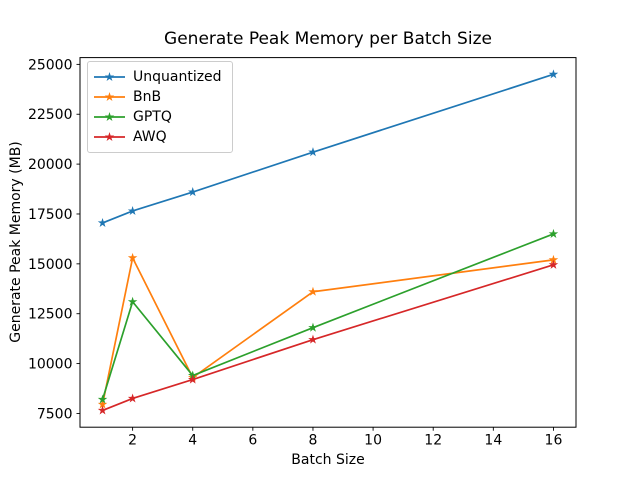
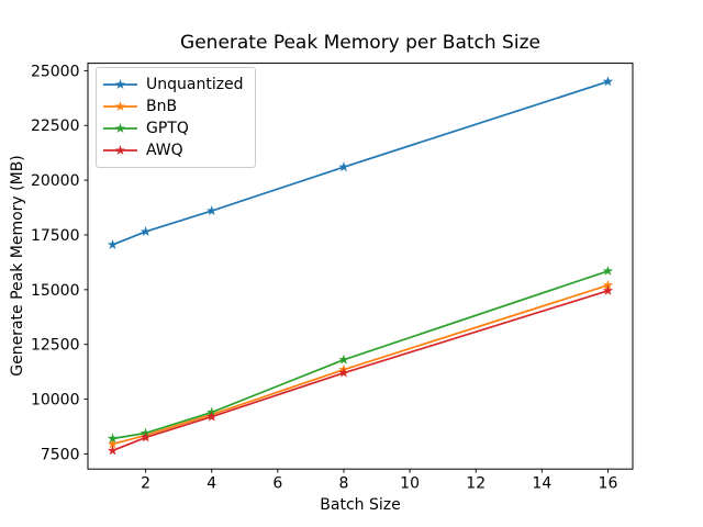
BnB/2: 15300 -> 8400
GPTQ/2: 13100 -> 8400
BnB/8: 13600 -> 11400
GPTQ/16: 16500 -> 15800
